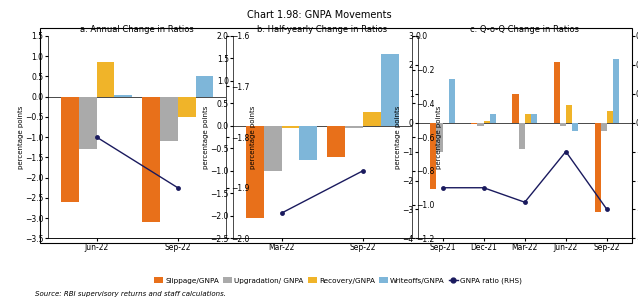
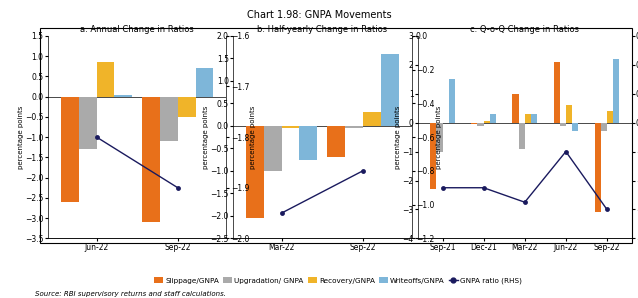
a. Annual Change in Ratios/Writeoffs/GNPA/Sep-22: 0.50 -> 0.70
